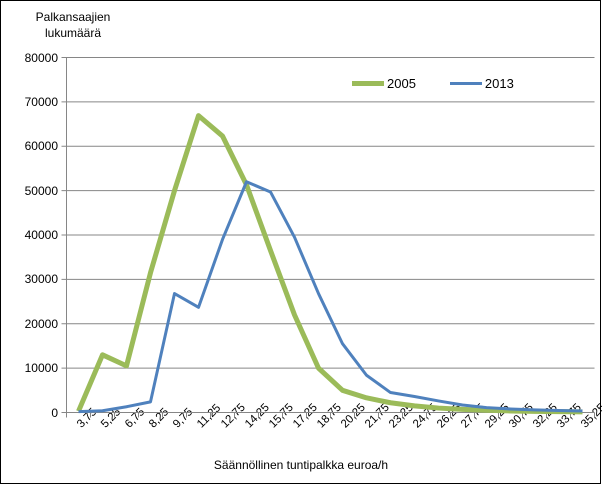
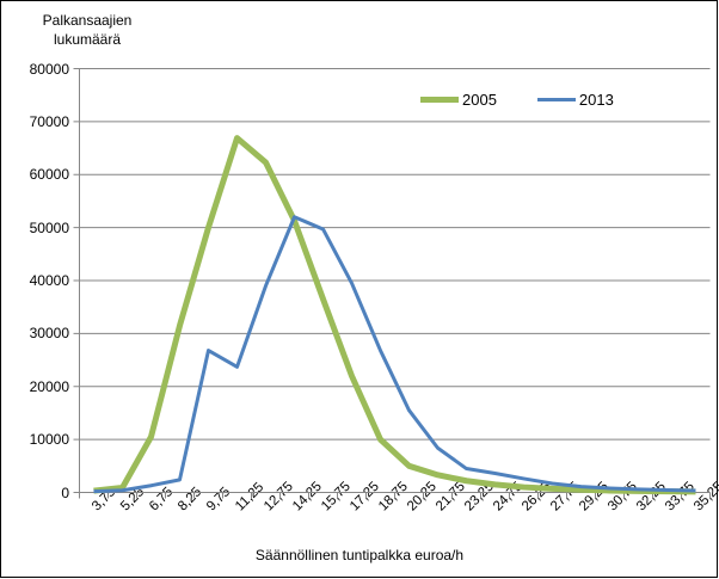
2005/5,25: 13000 -> 1000
